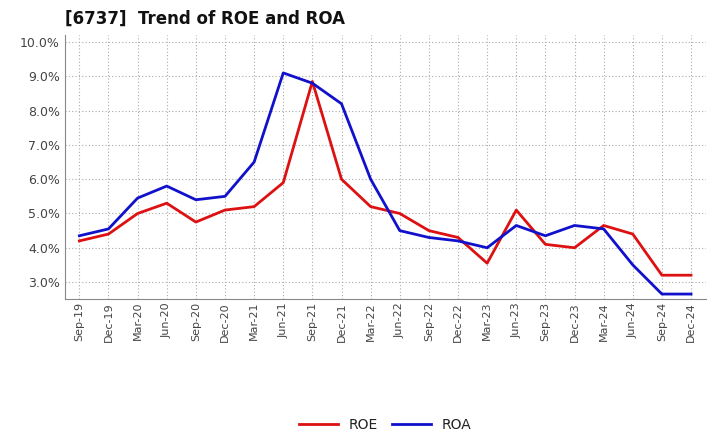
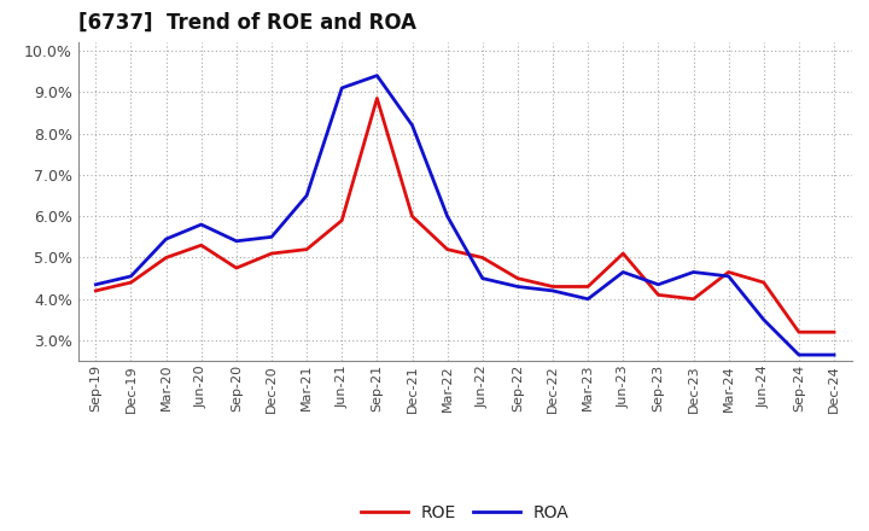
ROA/Sep-21: 8.80% -> 9.40%
ROE/Mar-23: 3.55% -> 4.30%
